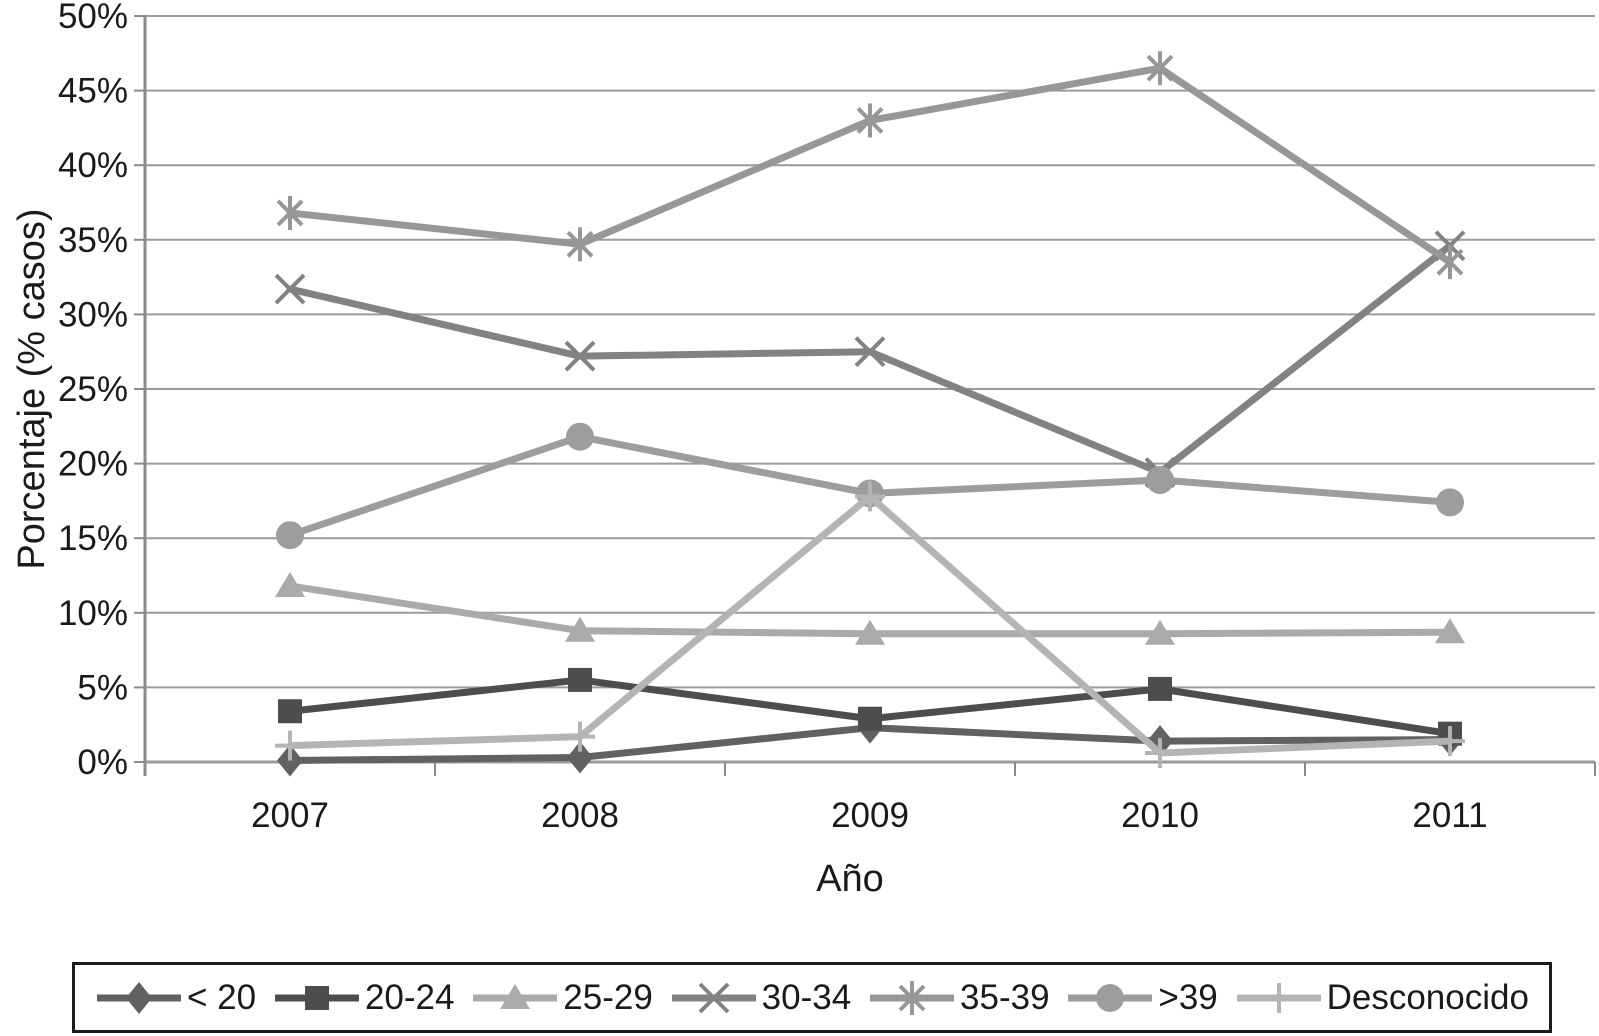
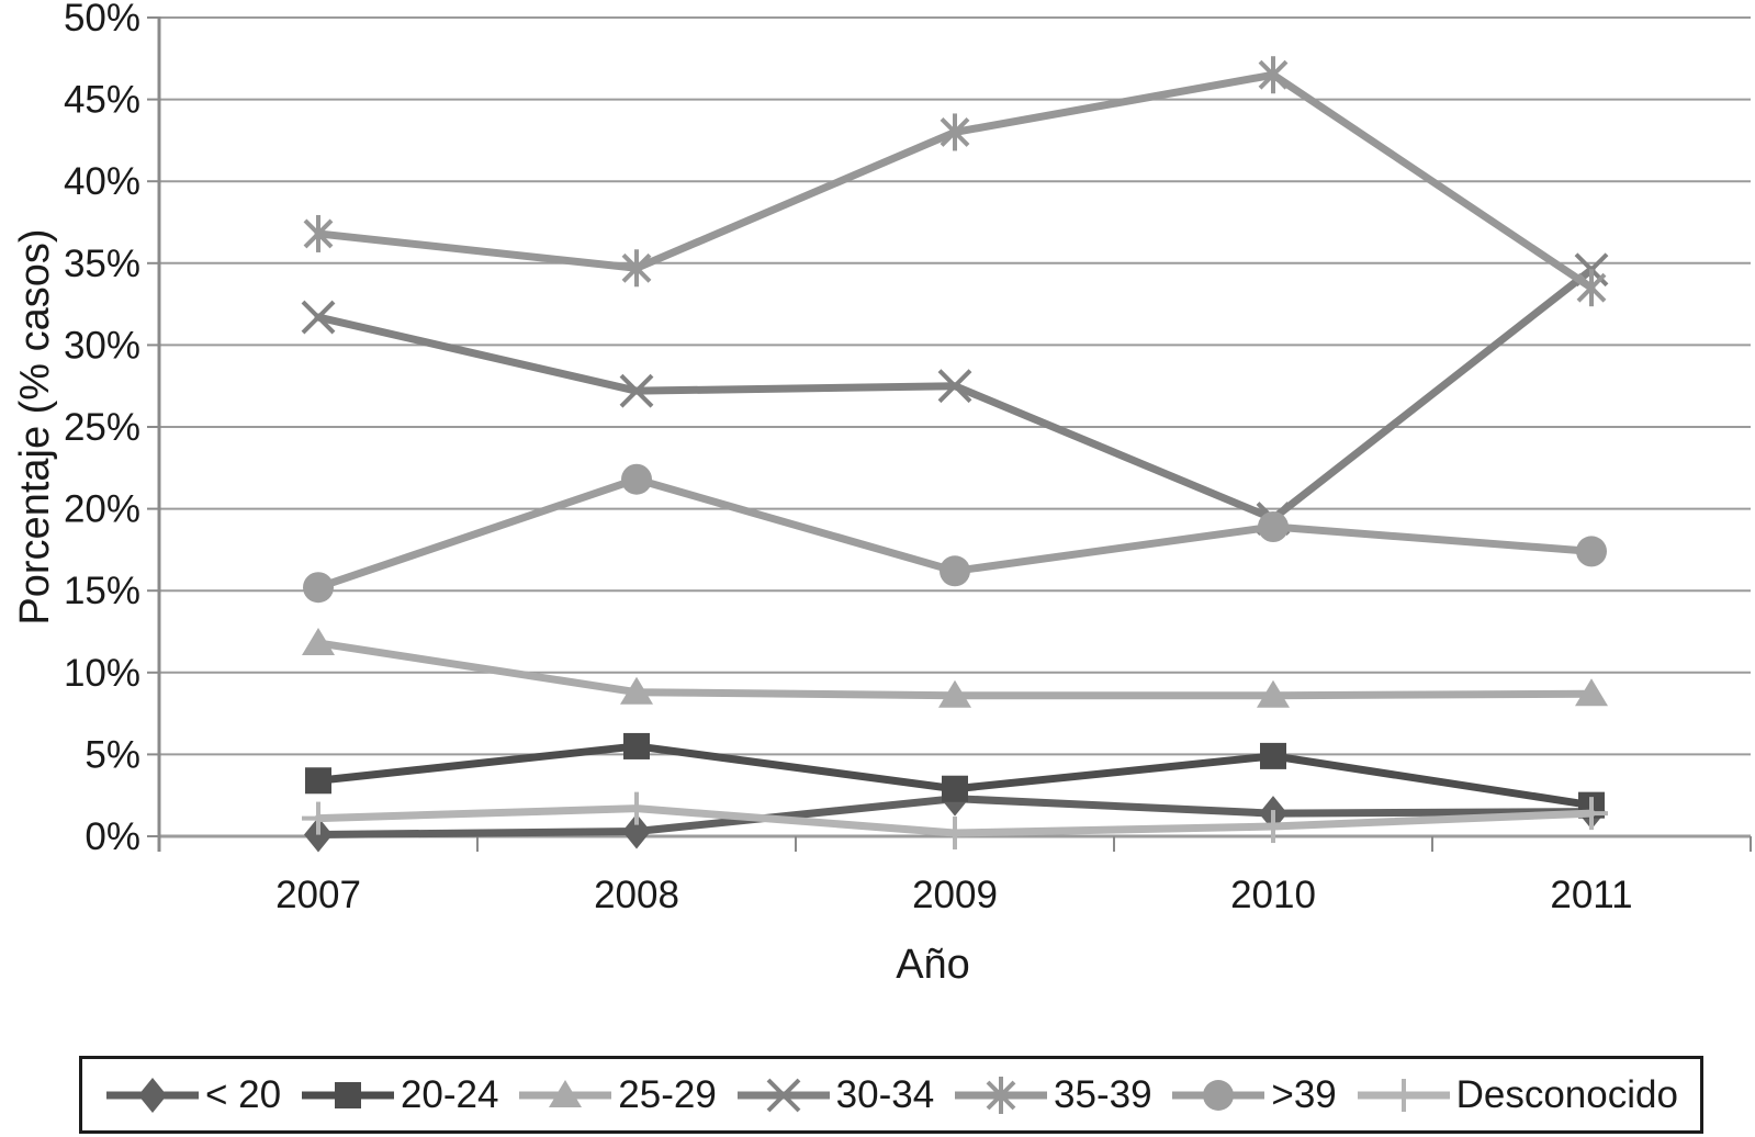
>39/2009: 18.0% -> 16.2%
Desconocido/2009: 17.8% -> 0.2%
